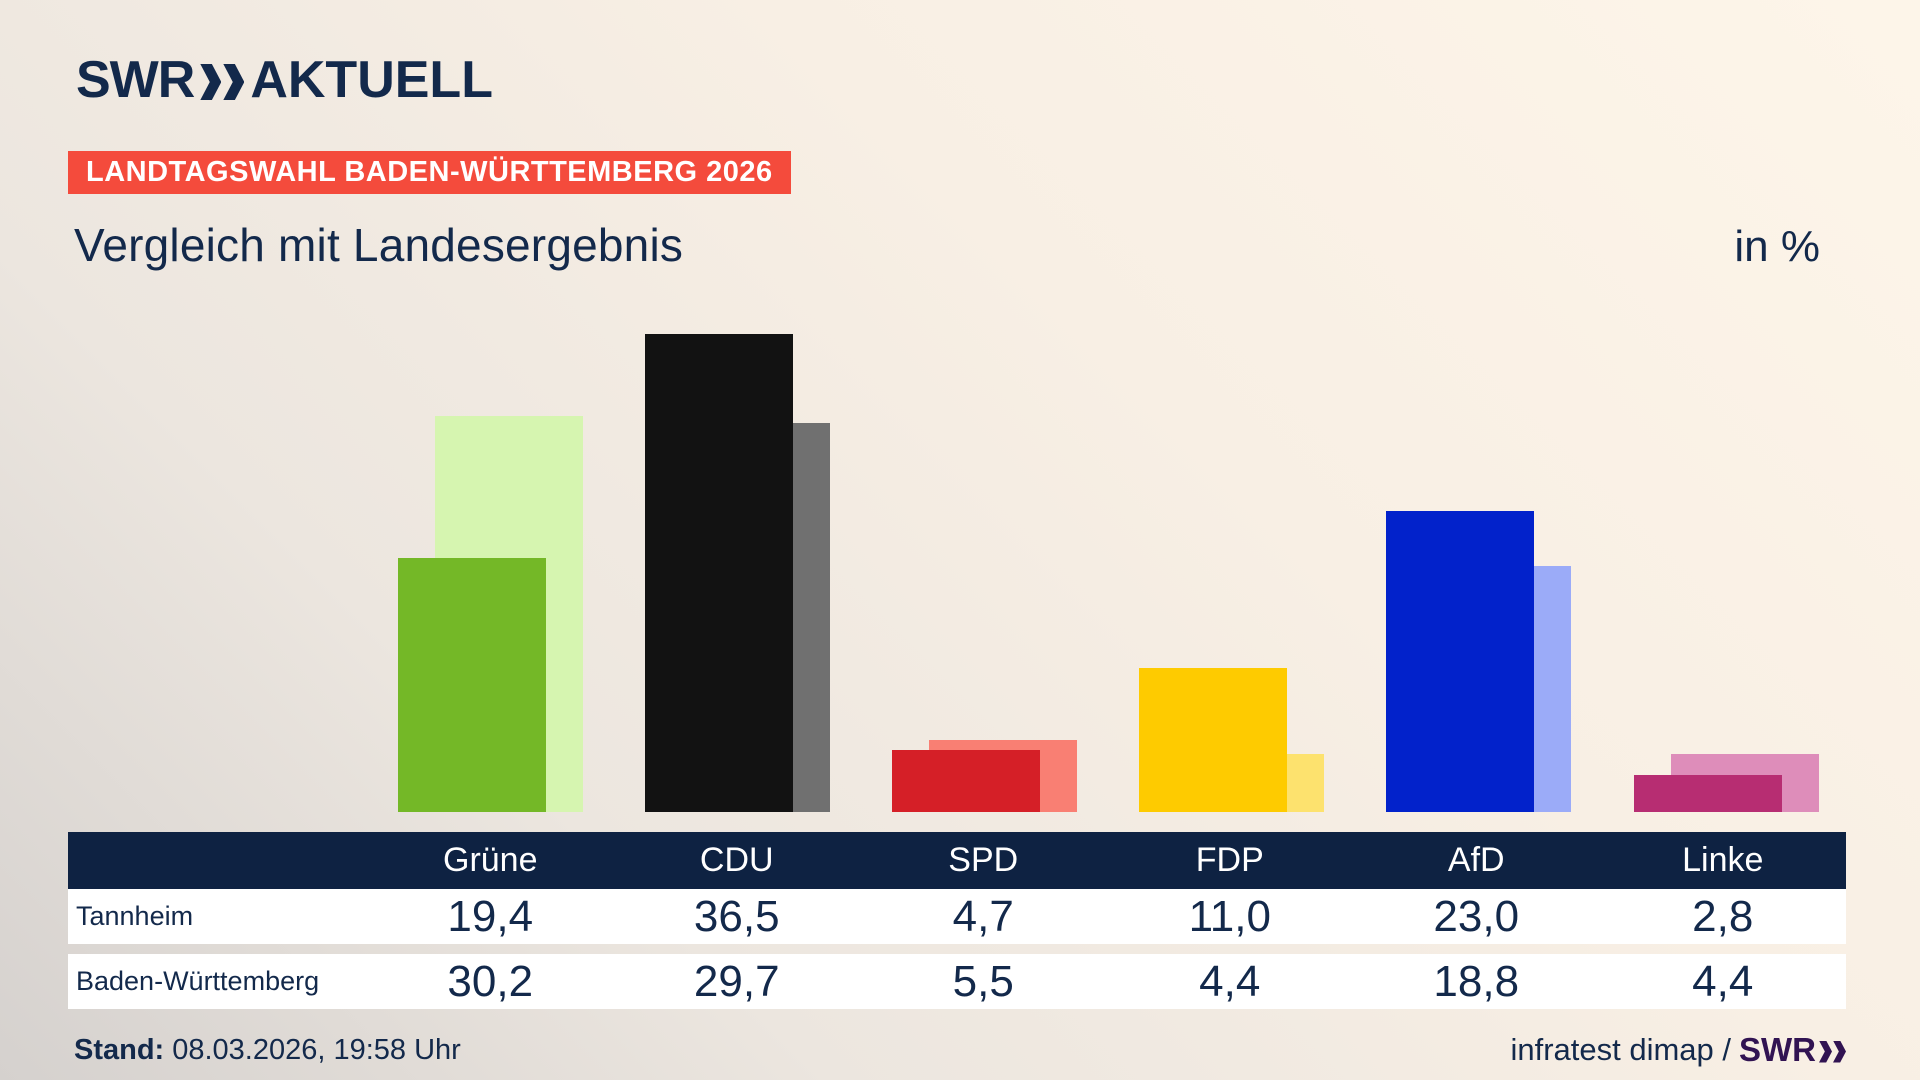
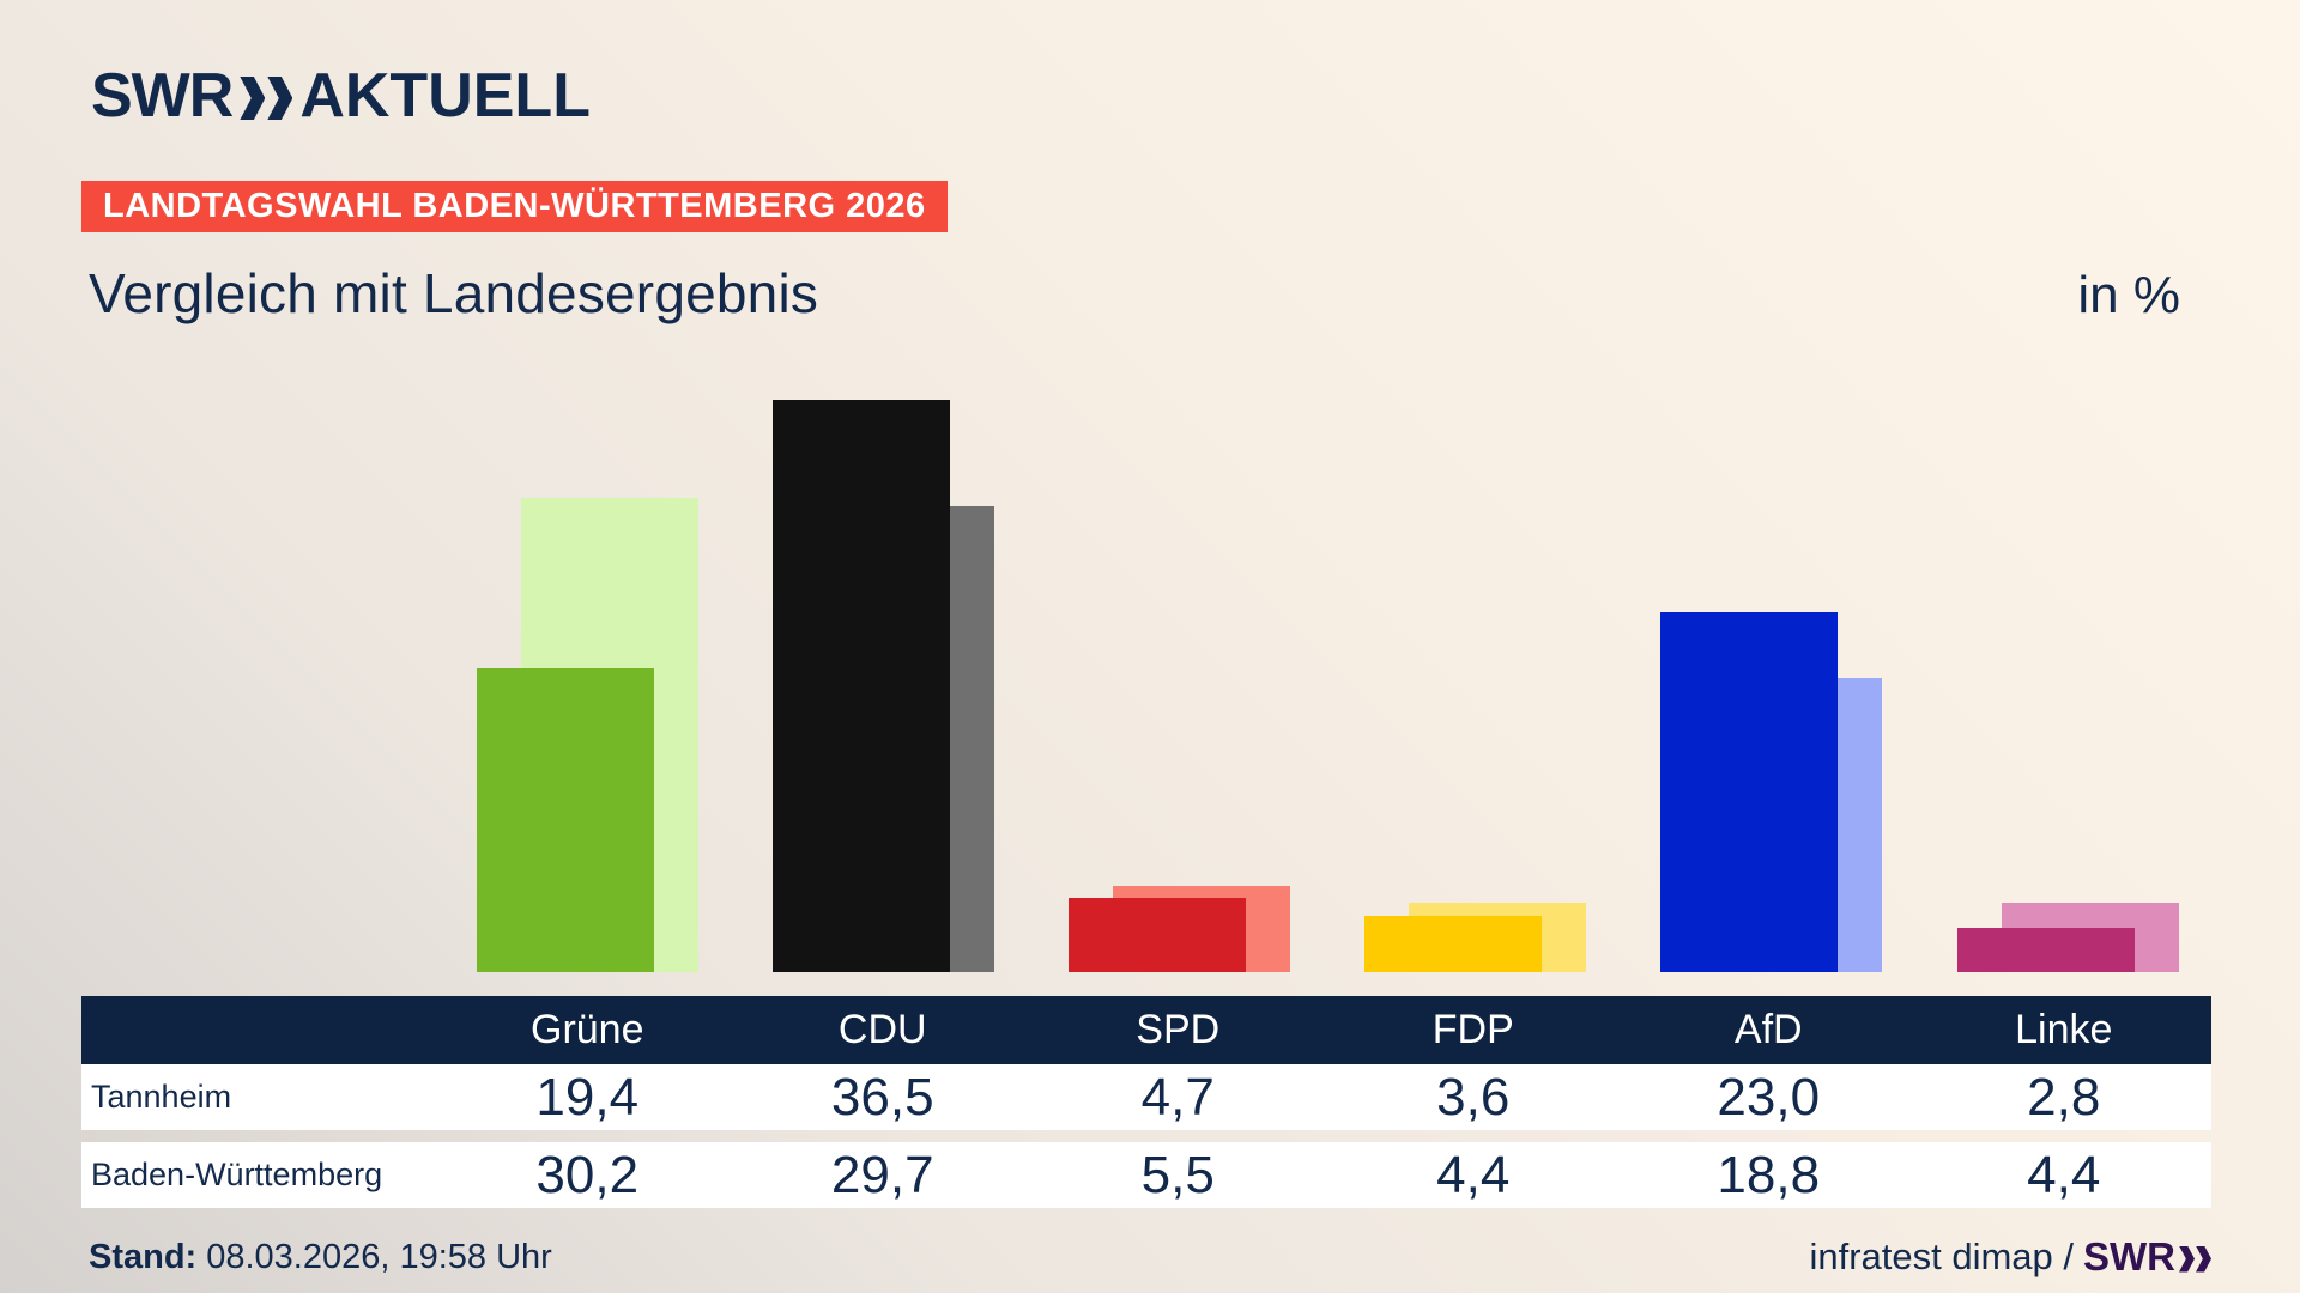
Tannheim/FDP: 11,0 -> 3,6
